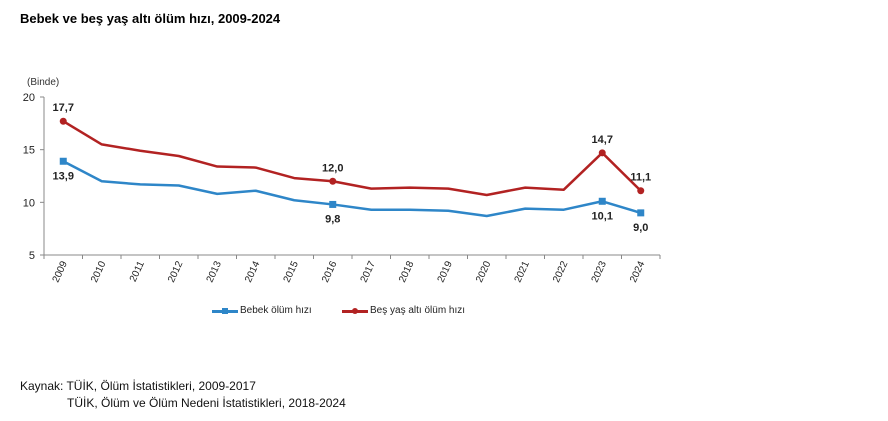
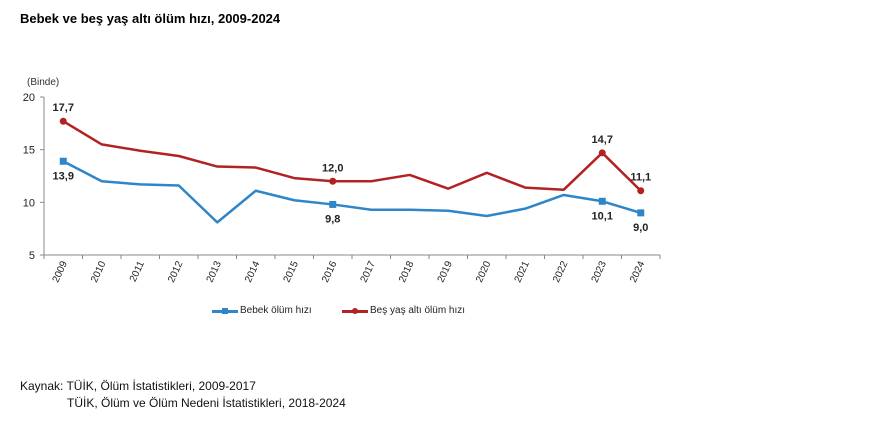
Bebek ölüm hızı/2013: 10.8 -> 8.1
Beş yaş altı ölüm hızı/2017: 11.3 -> 12.0
Beş yaş altı ölüm hızı/2018: 11.4 -> 12.6
Beş yaş altı ölüm hızı/2020: 10.7 -> 12.8
Bebek ölüm hızı/2022: 9.3 -> 10.7
